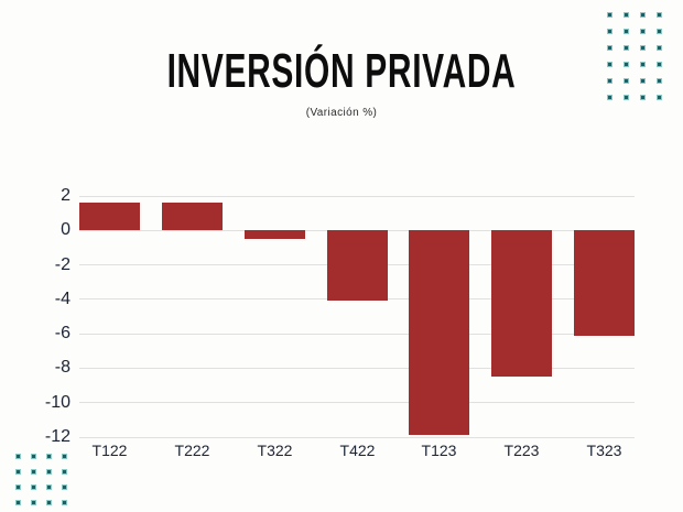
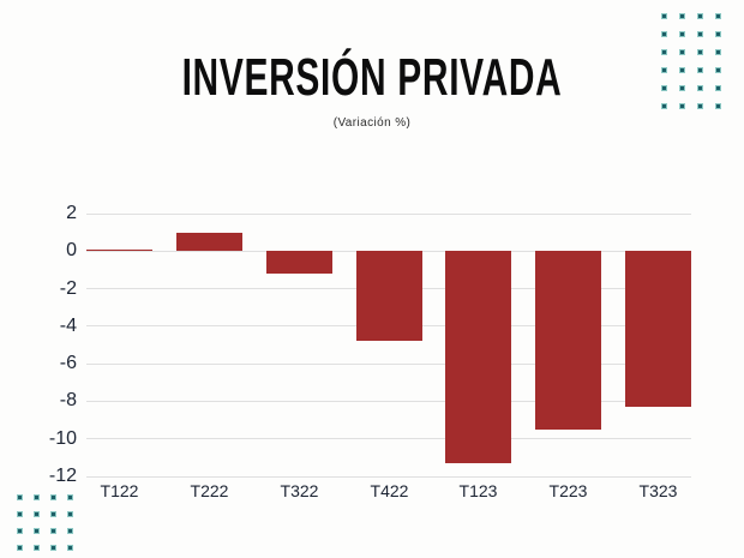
T122: 1.6 -> 0.1
T222: 1.6 -> 1.0
T322: -0.5 -> -1.2
T422: -4.1 -> -4.8
T123: -11.9 -> -11.3
T223: -8.5 -> -9.5
T323: -6.1 -> -8.3
